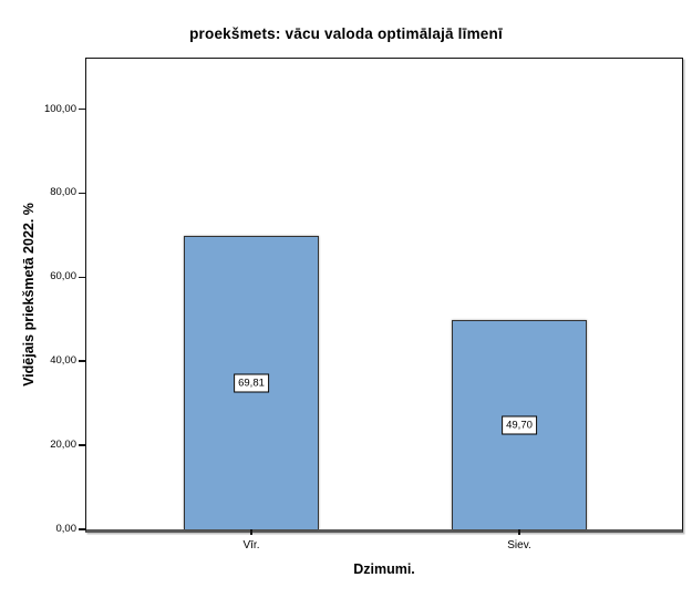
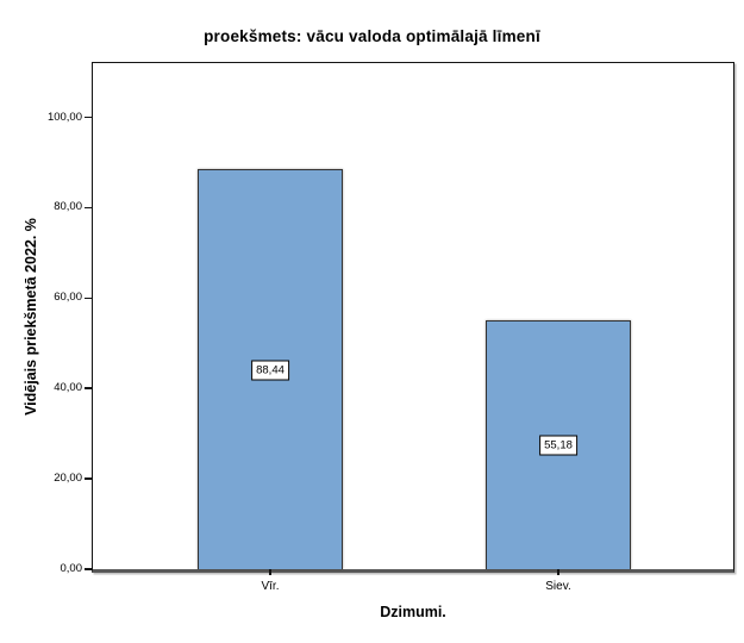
Vīr.: 69,81 -> 88,44
Siev.: 49,70 -> 55,18
